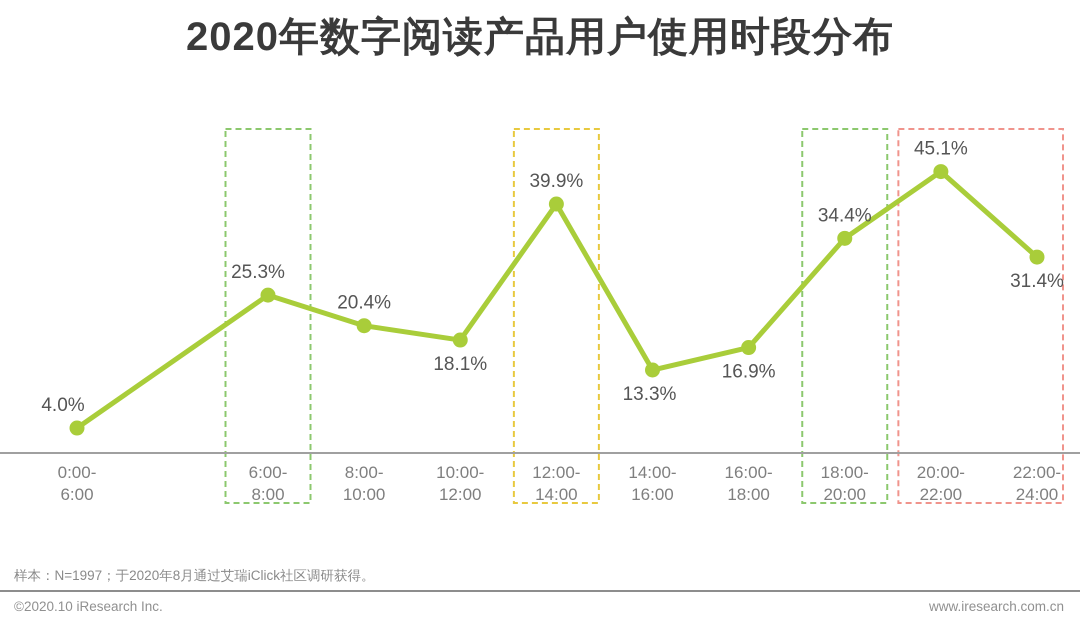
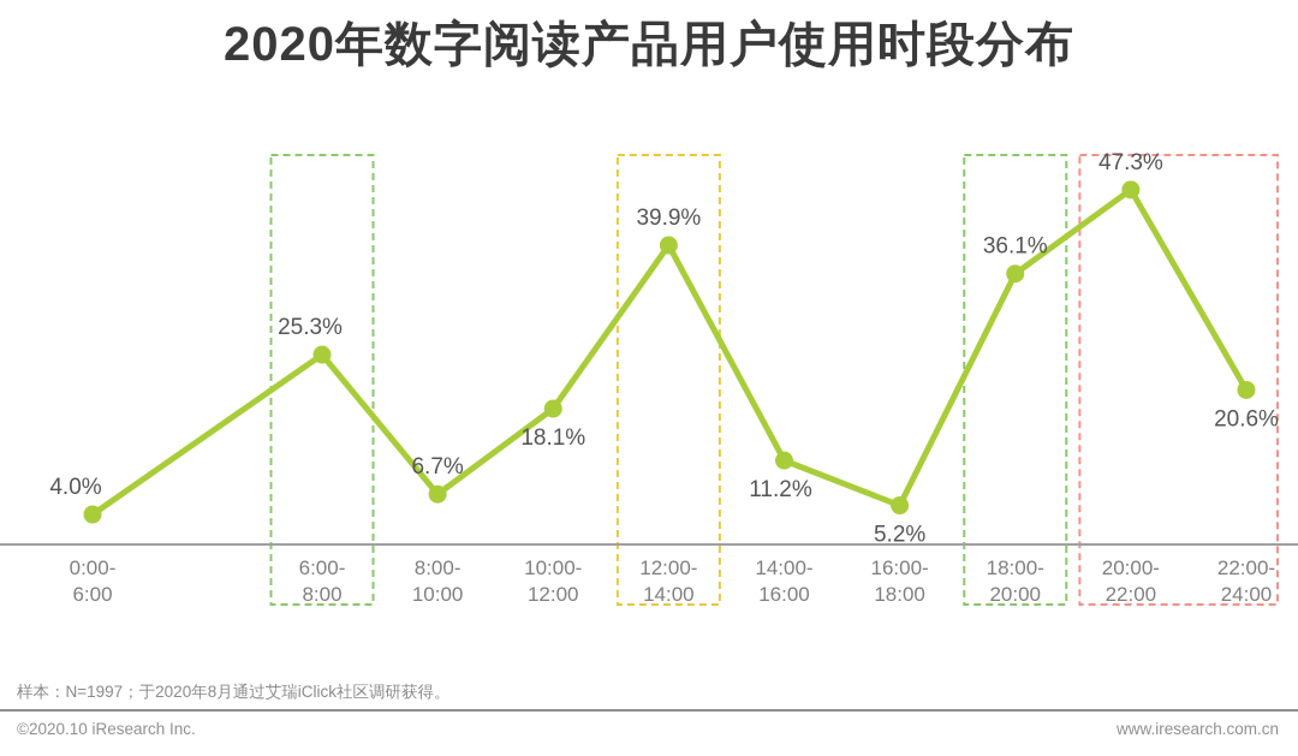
8:00- 10:00: 20.4% -> 6.7%
14:00- 16:00: 13.3% -> 11.2%
16:00- 18:00: 16.9% -> 5.2%
18:00- 20:00: 34.4% -> 36.1%
20:00- 22:00: 45.1% -> 47.3%
22:00- 24:00: 31.4% -> 20.6%
